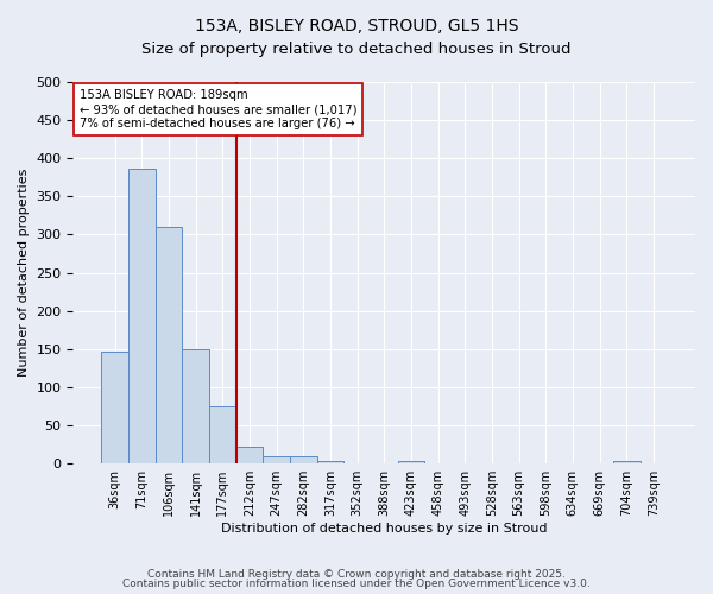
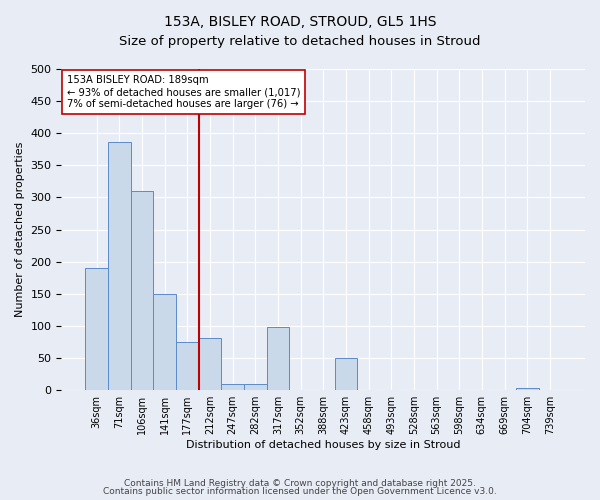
36sqm: 146 -> 190
212sqm: 22 -> 82
317sqm: 3 -> 98
423sqm: 3 -> 50
